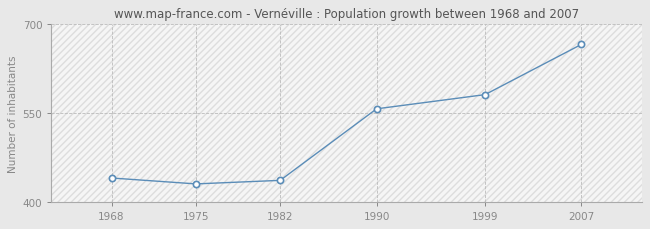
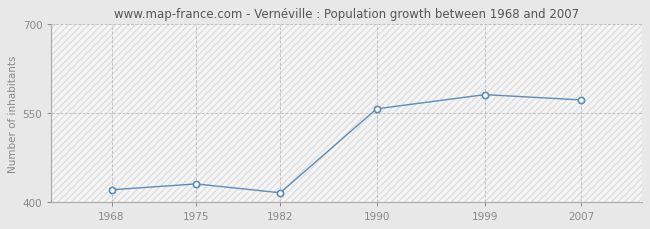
1968: 440 -> 420
1982: 436 -> 415
2007: 666 -> 572
